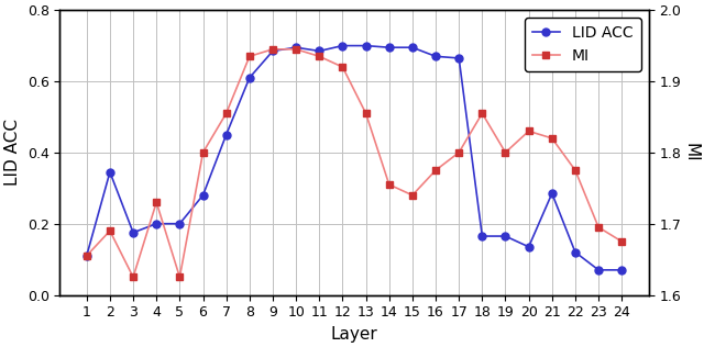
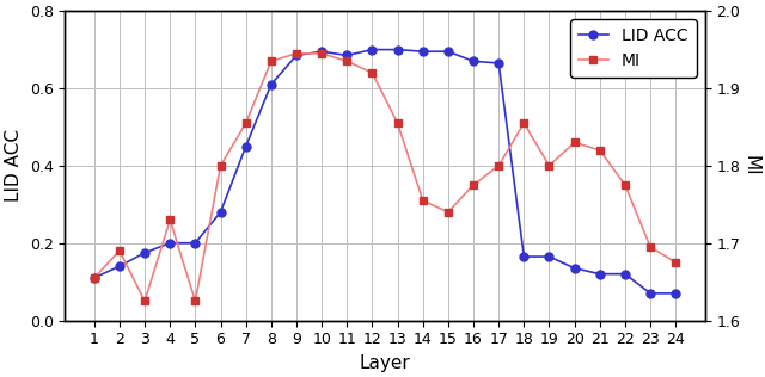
LID ACC/2: 0.345 -> 0.140
LID ACC/21: 0.285 -> 0.120
